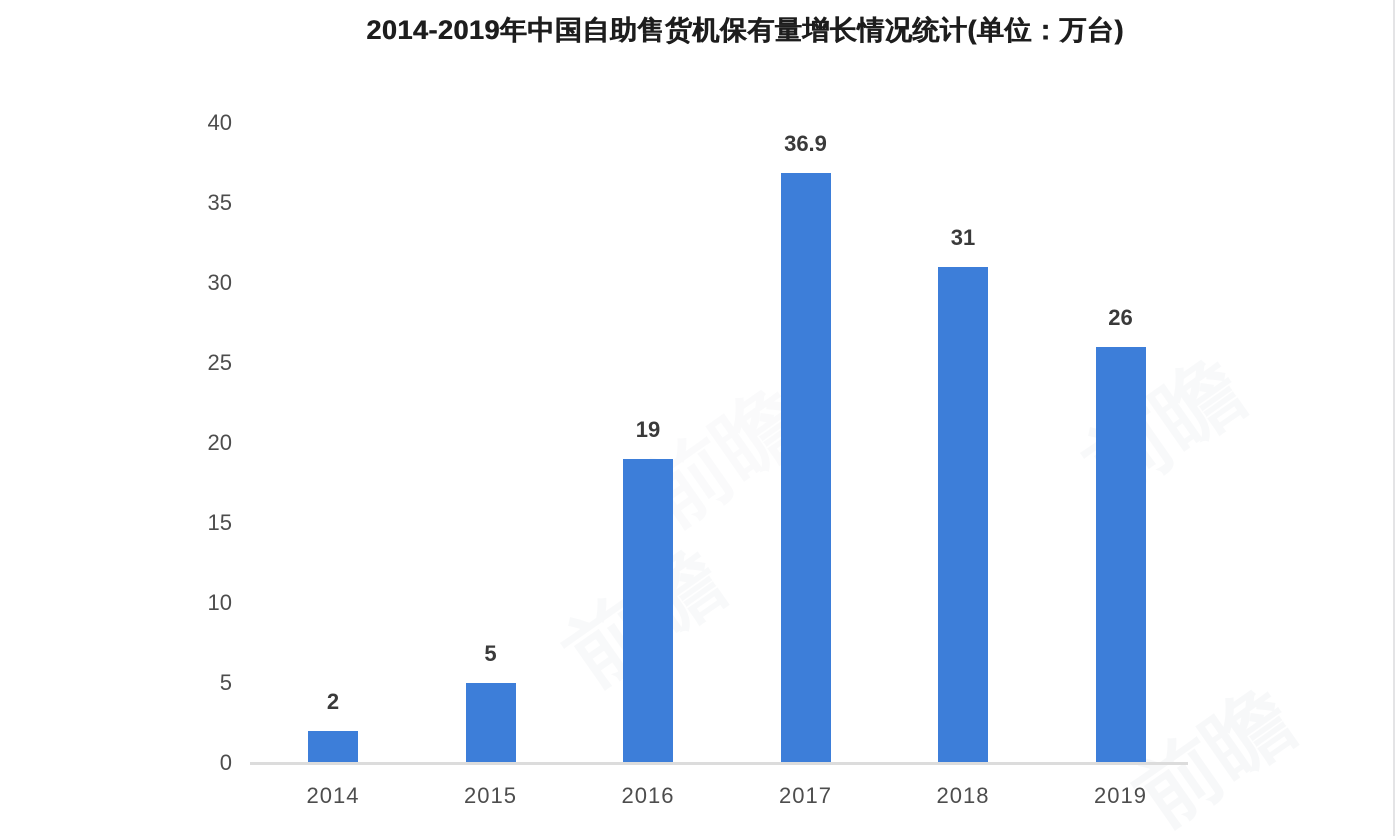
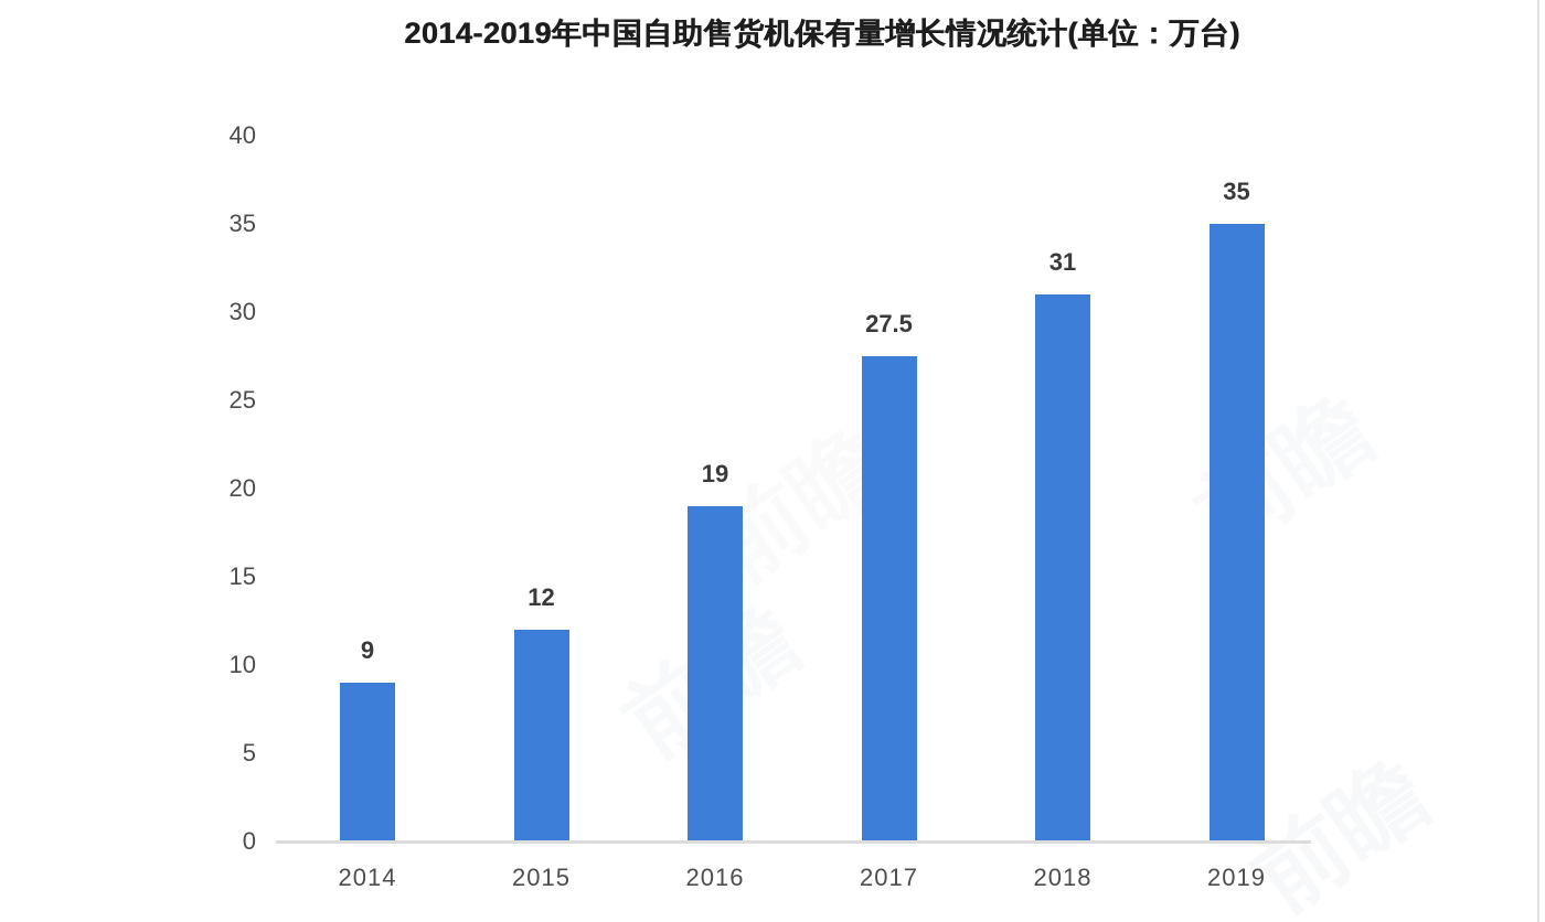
2014: 2 -> 9
2015: 5 -> 12
2017: 36.9 -> 27.5
2019: 26 -> 35
